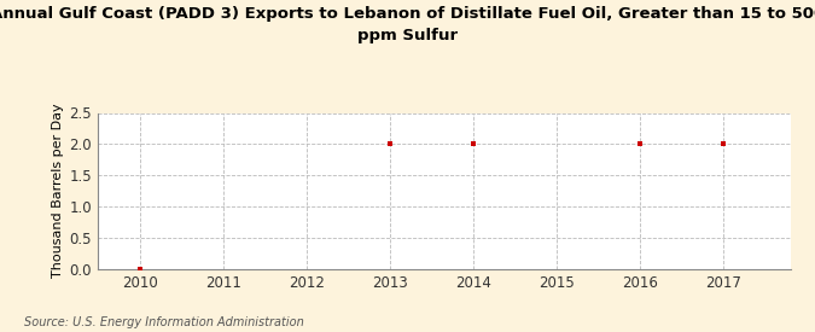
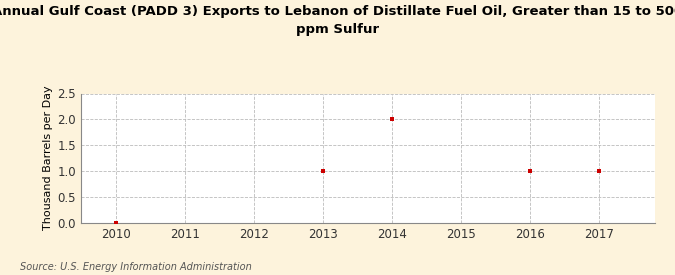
2013: 2 -> 1
2016: 2 -> 1
2017: 2 -> 1
